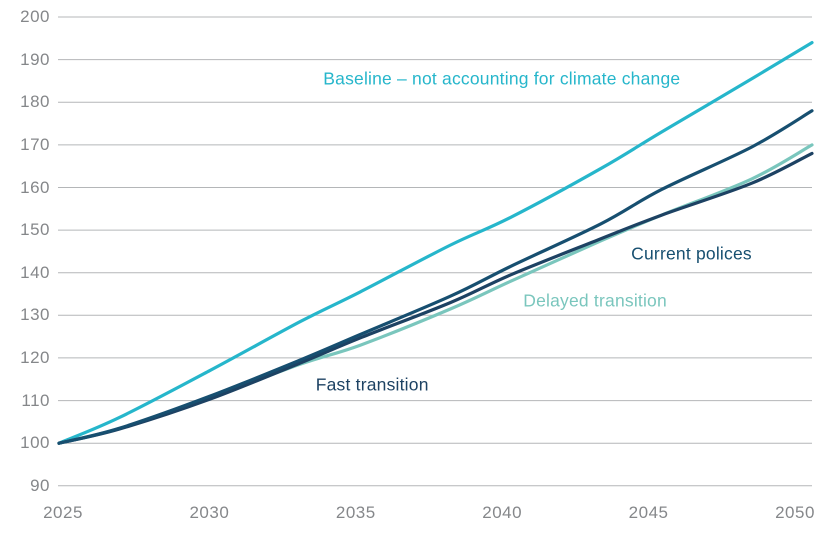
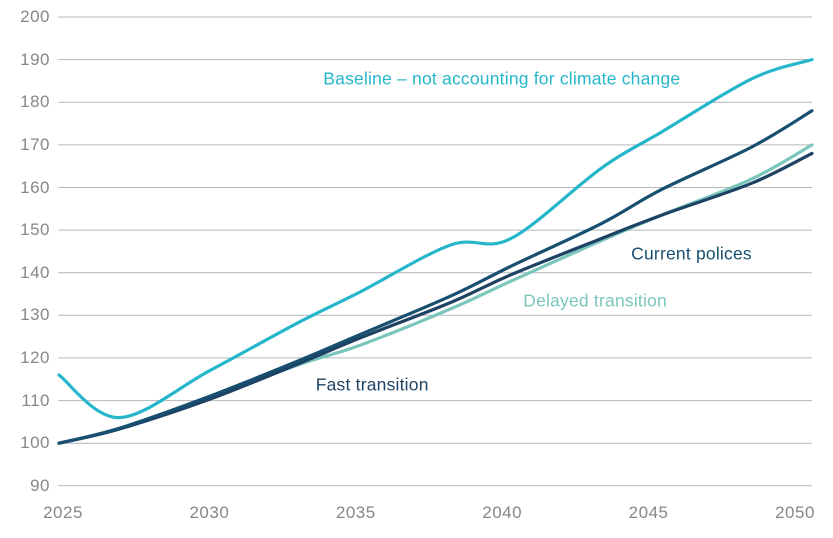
Baseline – not accounting for climate change/2025: 100 -> 116
Baseline – not accounting for climate change/2040: 153 -> 148
Baseline – not accounting for climate change/2050: 194 -> 190
